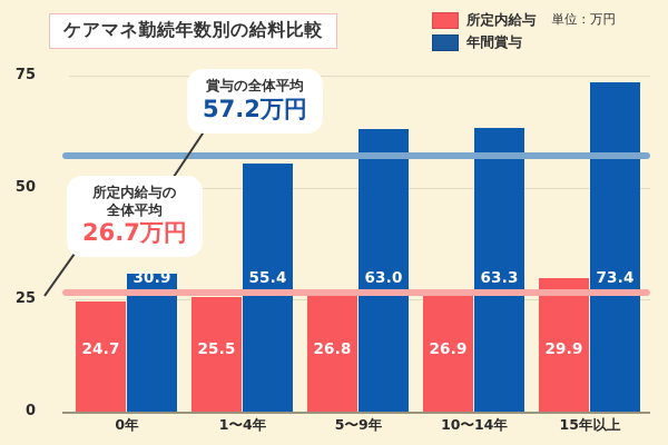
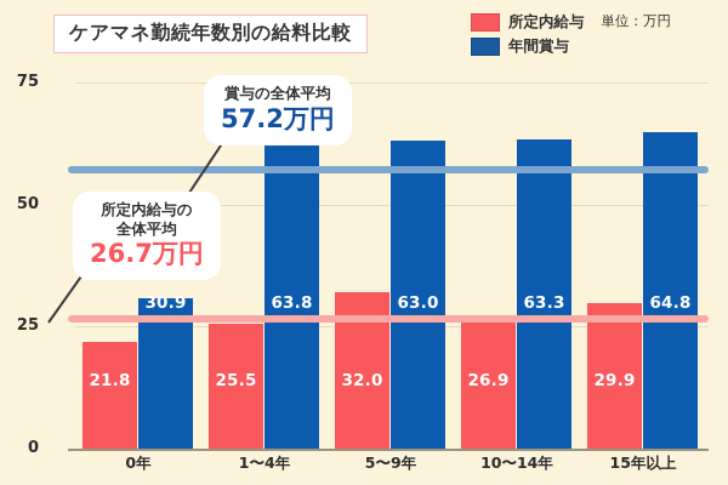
所定内給与/0年: 24.7 -> 21.8
年間賞与/1〜4年: 55.4 -> 63.8
所定内給与/5〜9年: 26.8 -> 32.0
年間賞与/15年以上: 73.4 -> 64.8
